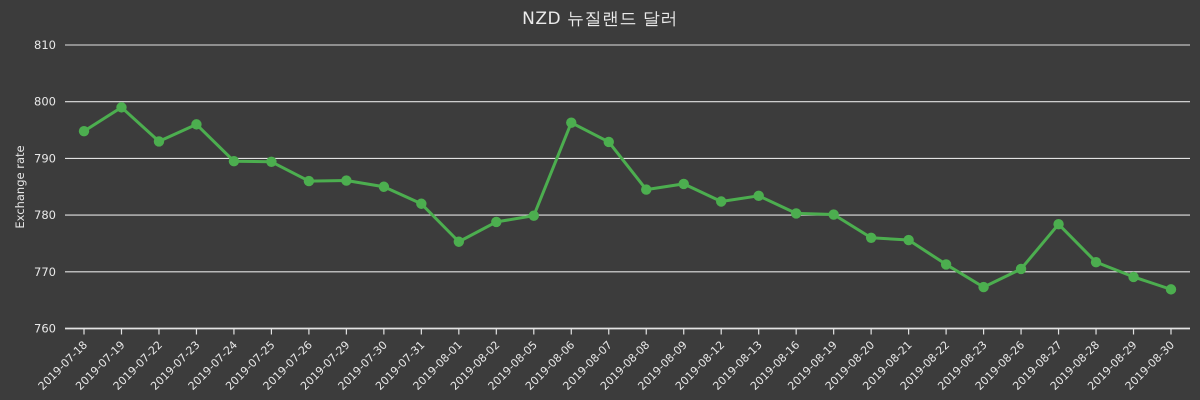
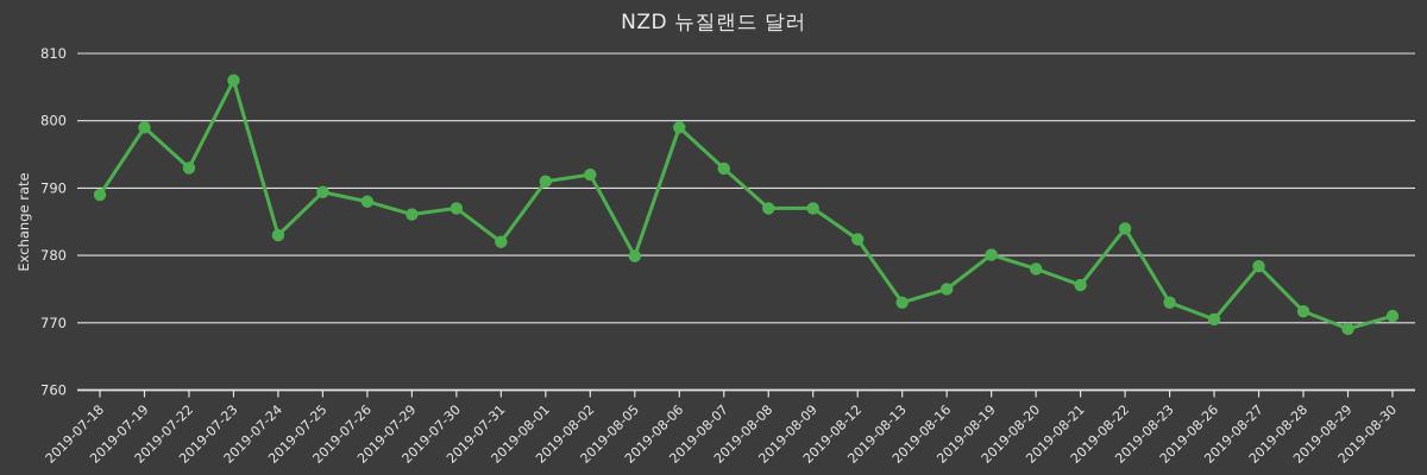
2019-07-18: 795 -> 789
2019-07-23: 796 -> 806
2019-07-24: 790 -> 783
2019-07-26: 786 -> 788
2019-07-30: 785 -> 787
2019-08-01: 775 -> 791
2019-08-02: 779 -> 792
2019-08-06: 796 -> 799
2019-08-08: 784 -> 787
2019-08-09: 786 -> 787
2019-08-13: 783 -> 773
2019-08-16: 780 -> 775
2019-08-20: 776 -> 778
2019-08-22: 771 -> 784
2019-08-23: 767 -> 773
2019-08-30: 767 -> 771
